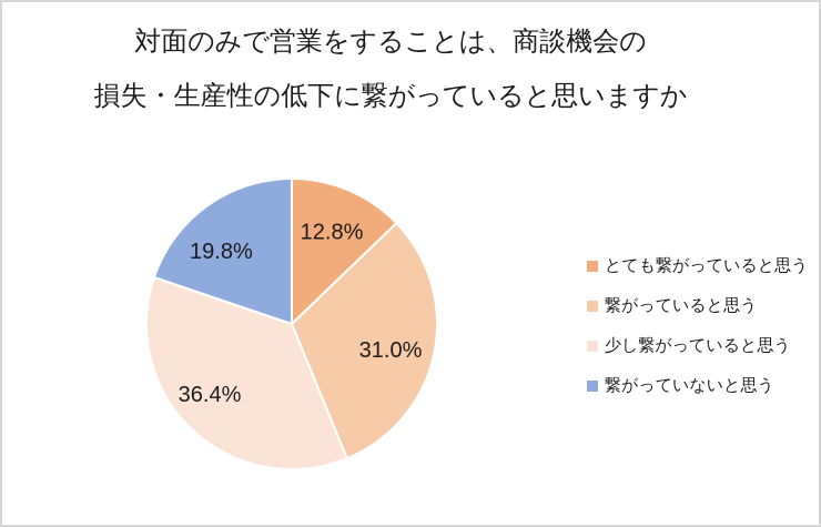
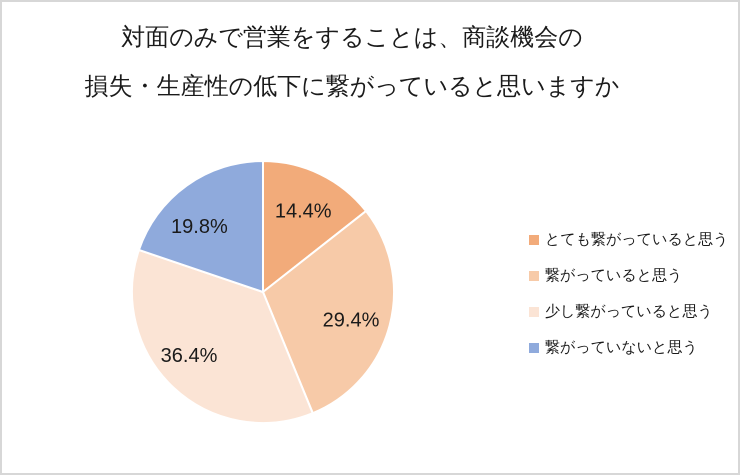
とても繋がっていると思う: 12.8% -> 14.4%
繋がっていると思う: 31.0% -> 29.4%
